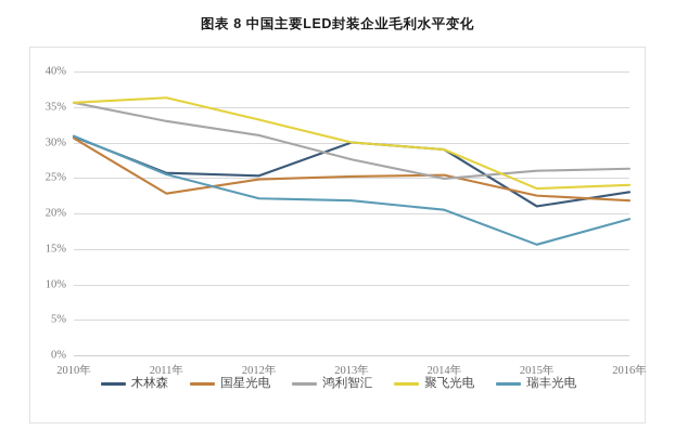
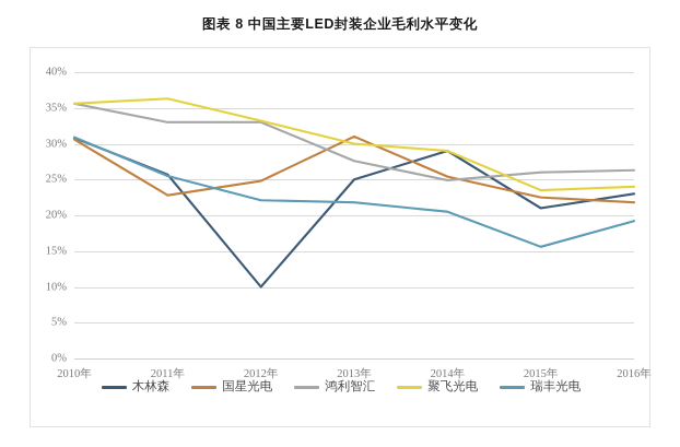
木林森/2012年: 25% -> 10%
鸿利智汇/2012年: 31% -> 33%
木林森/2013年: 30% -> 25%
国星光电/2013年: 25% -> 31%
